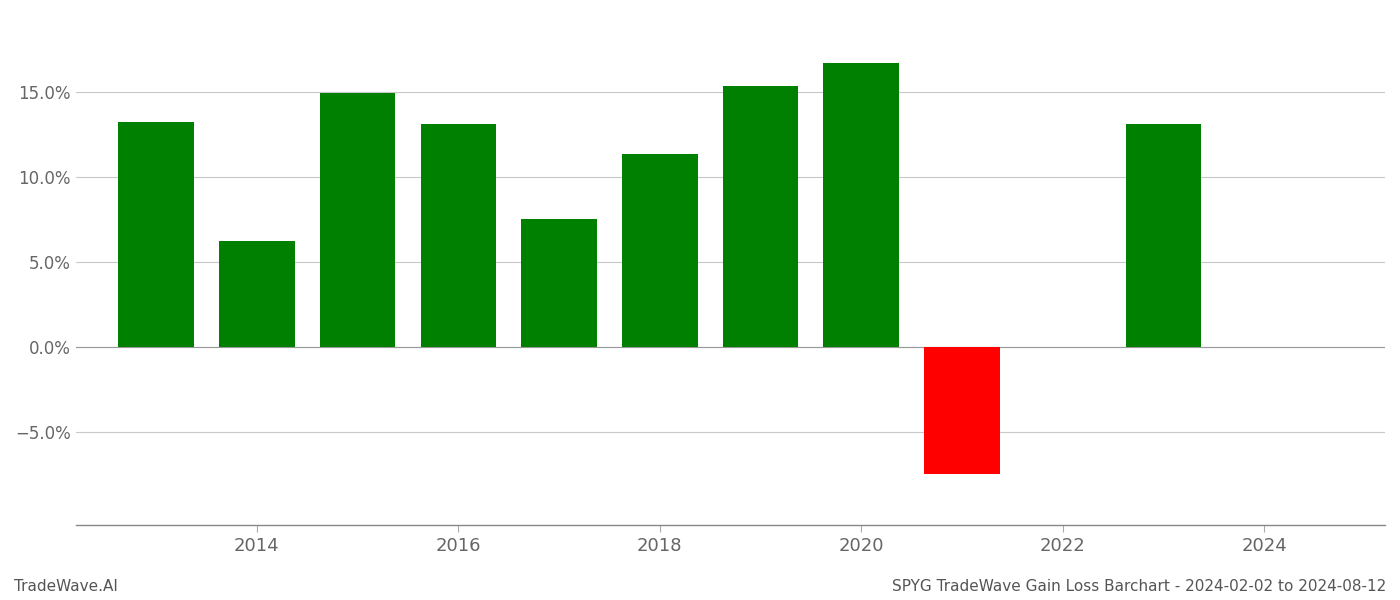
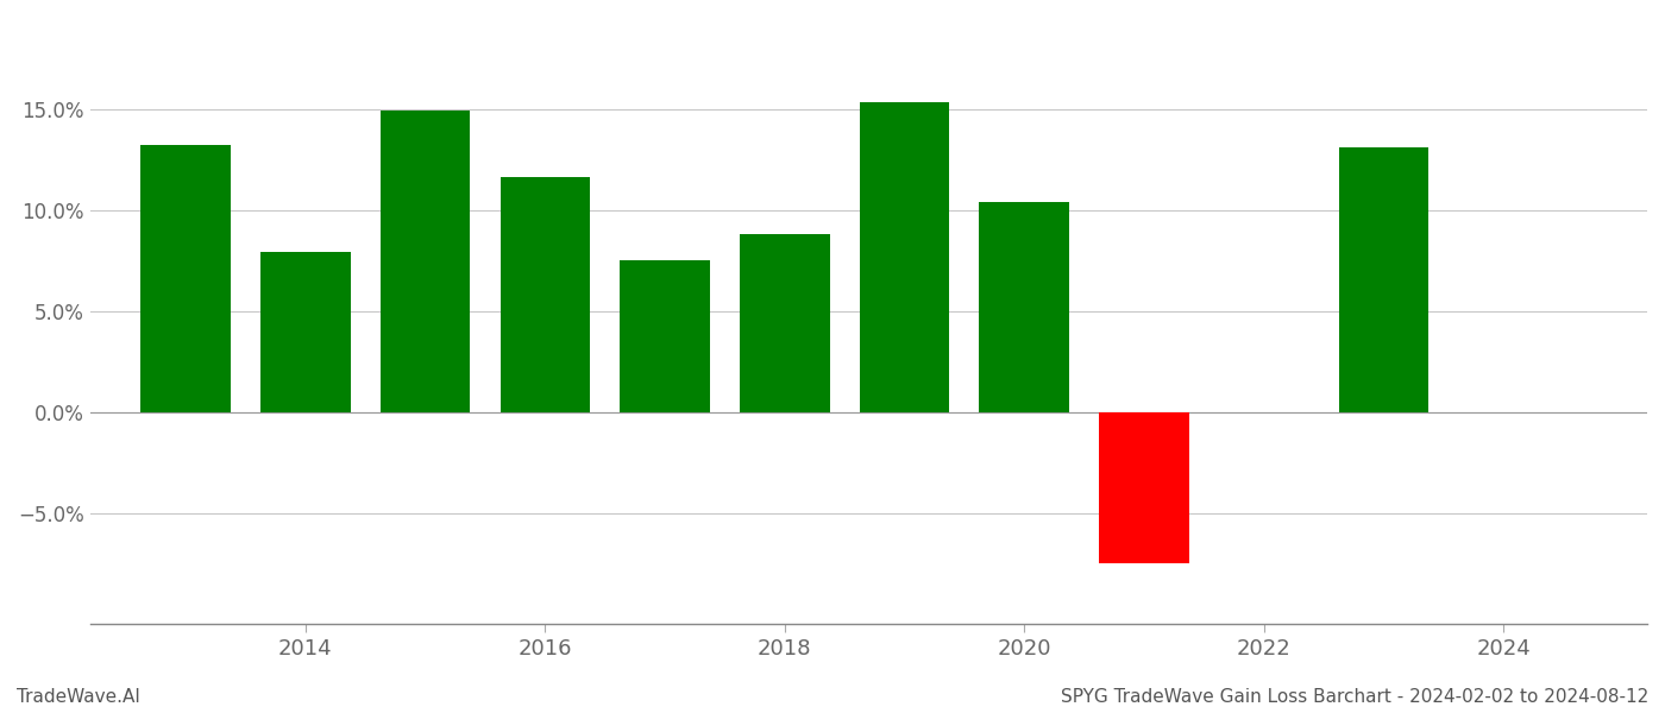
2014: 6.2% -> 7.9%
2016: 13.1% -> 11.6%
2018: 11.3% -> 8.8%
2020: 16.7% -> 10.4%
